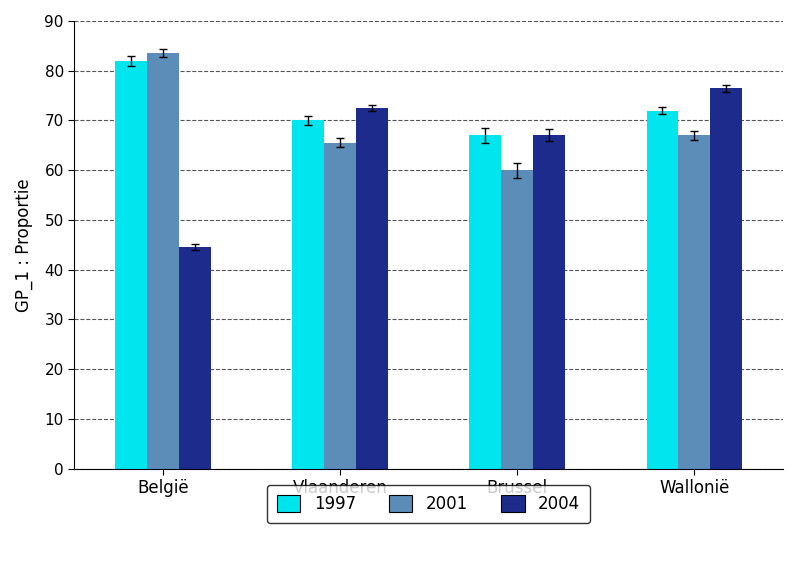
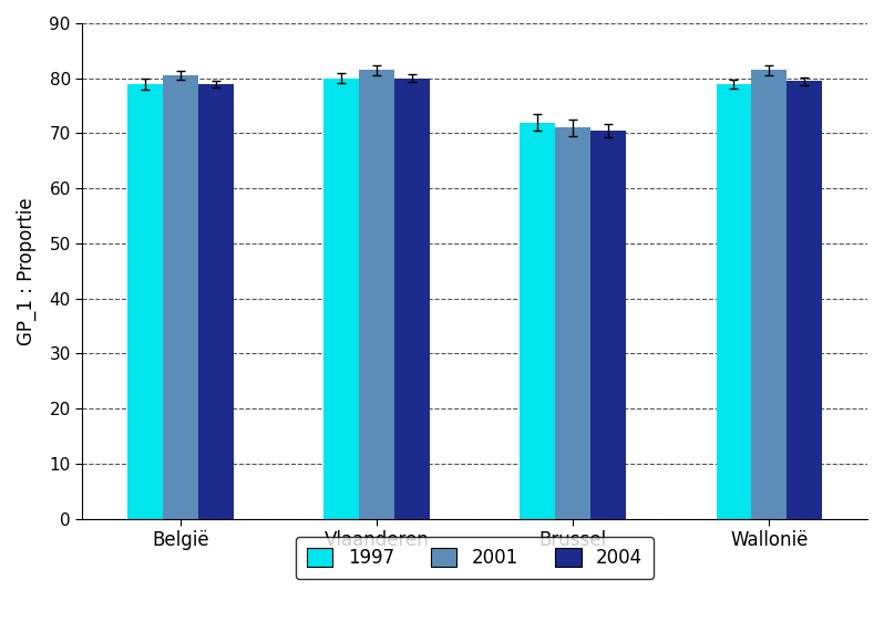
1997/België: 82 -> 79
2001/België: 83.5 -> 80.5
2004/België: 44.5 -> 79.0
1997/Vlaanderen: 70 -> 80
2001/Vlaanderen: 65.5 -> 81.5
2004/Vlaanderen: 72.5 -> 80.0
1997/Brussel: 67 -> 72
2001/Brussel: 60.0 -> 71.0
2004/Brussel: 67.0 -> 70.5
1997/Wallonië: 72 -> 79
2001/Wallonië: 67.0 -> 81.5
2004/Wallonië: 76.5 -> 79.5
